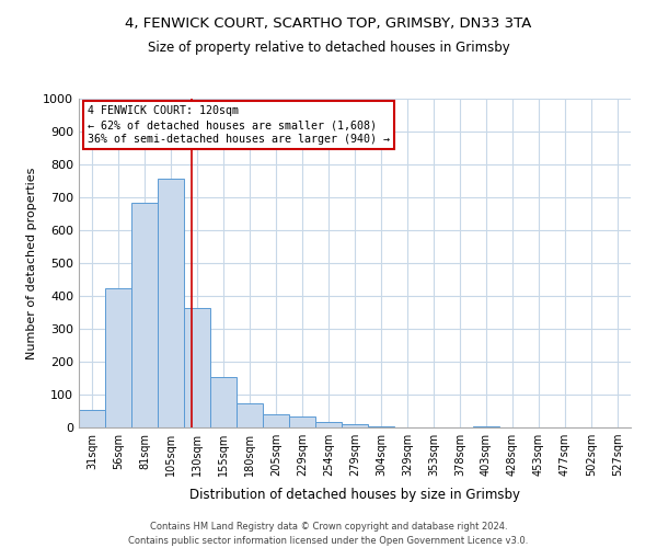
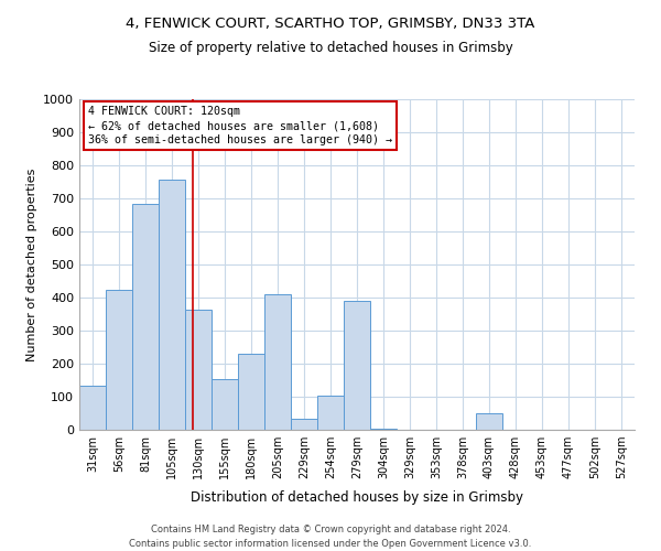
31sqm: 52 -> 135
180sqm: 75 -> 230
205sqm: 40 -> 410
254sqm: 18 -> 105
279sqm: 10 -> 390
403sqm: 5 -> 50
